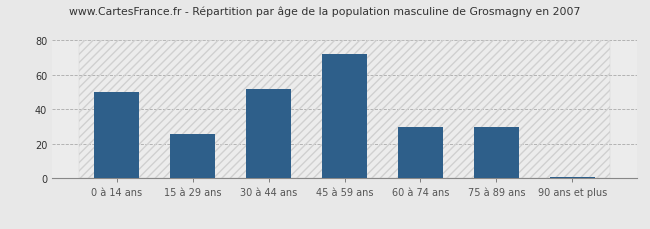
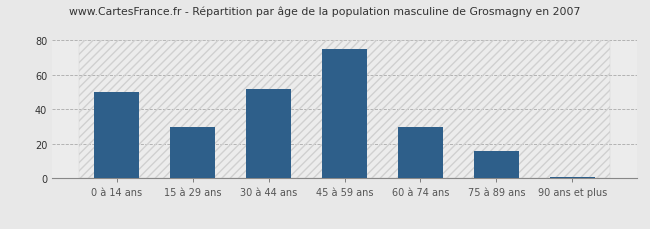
15 à 29 ans: 26 -> 30
45 à 59 ans: 72 -> 75
75 à 89 ans: 30 -> 16
